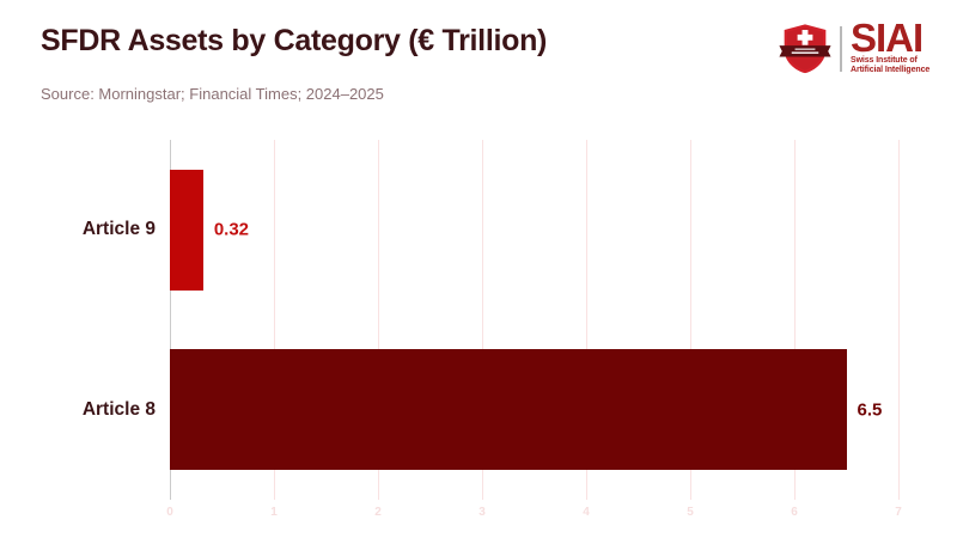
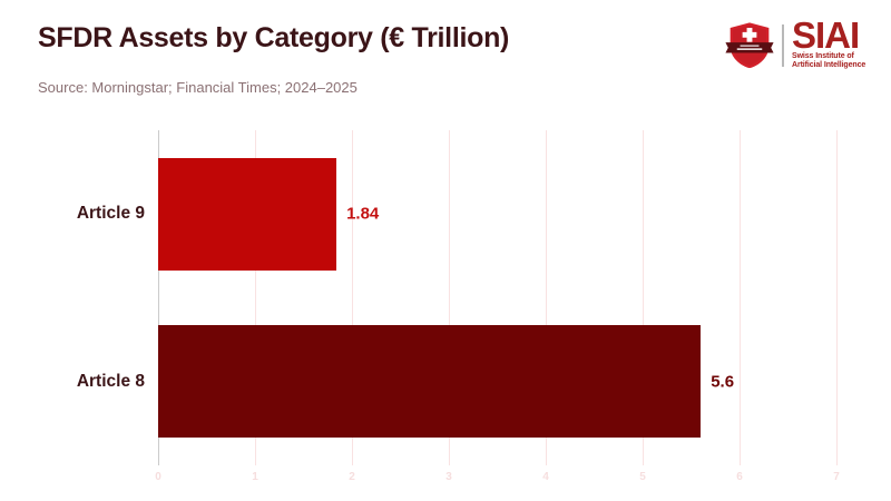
Article 9: 0.32 -> 1.84
Article 8: 6.5 -> 5.6
